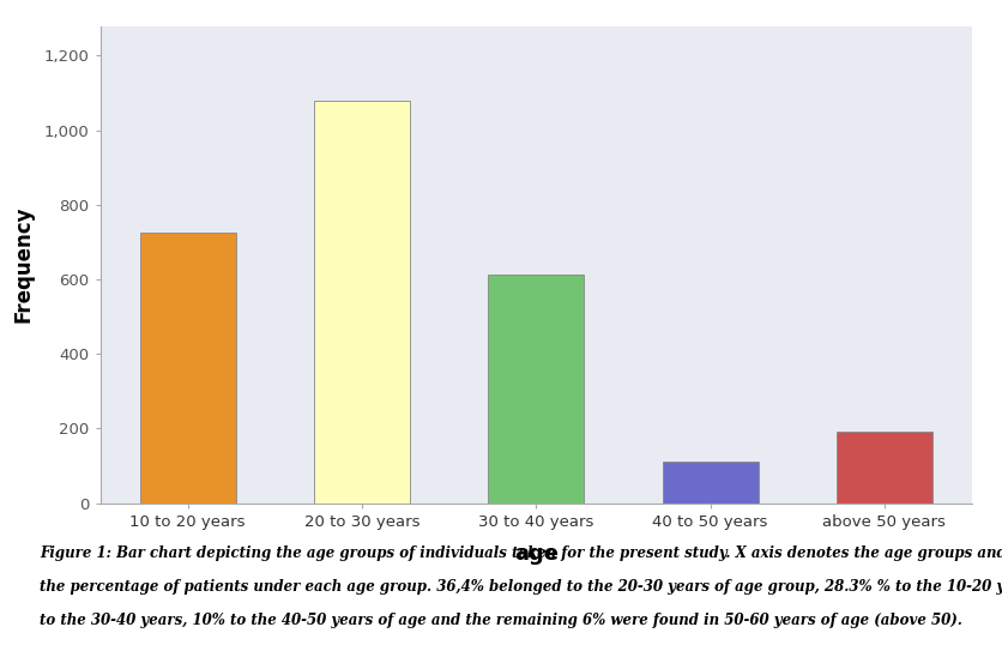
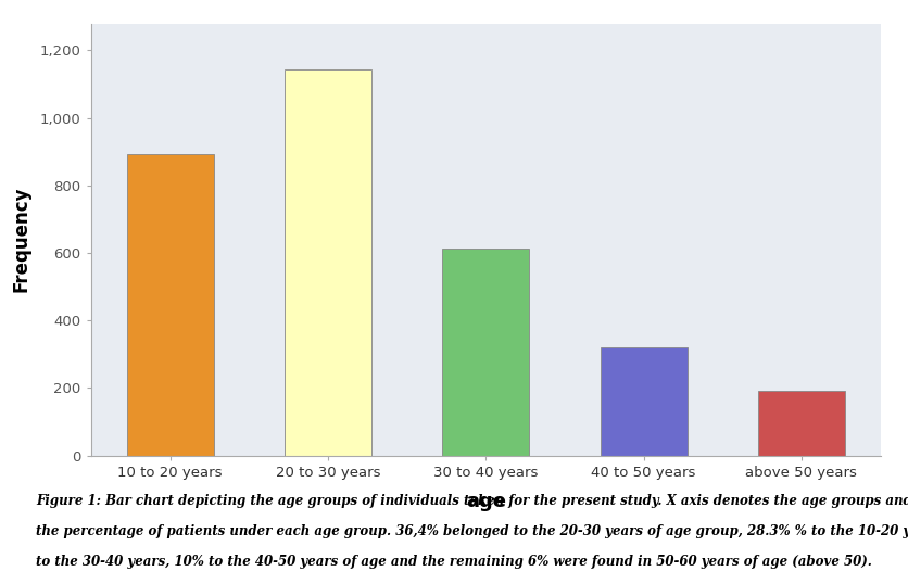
10 to 20 years: 725 -> 893
20 to 30 years: 1,080 -> 1,143
40 to 50 years: 110 -> 320
